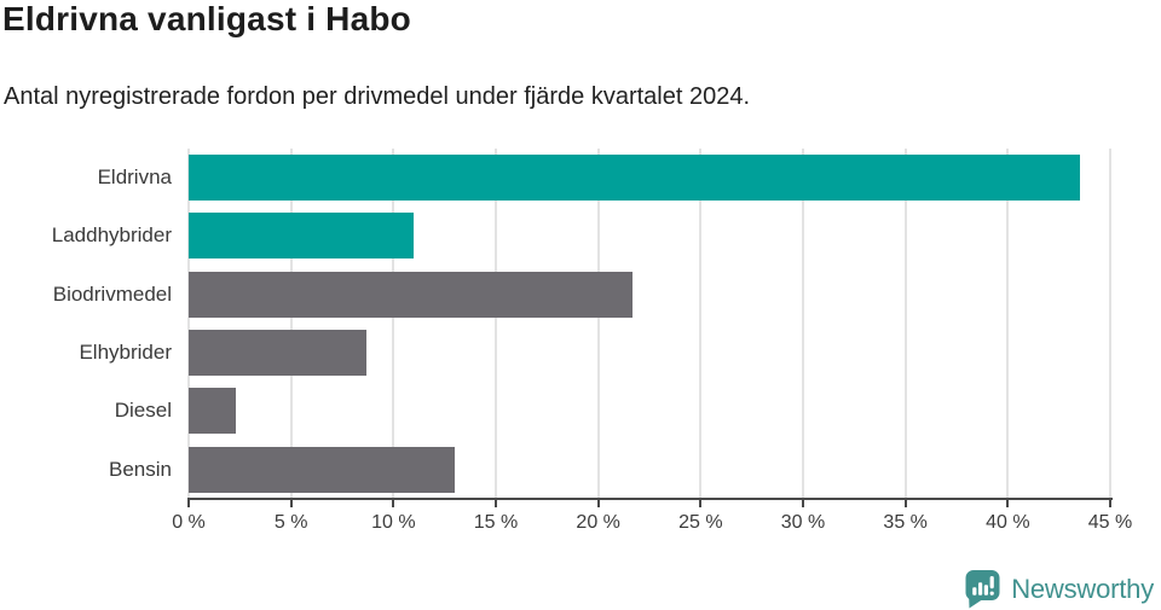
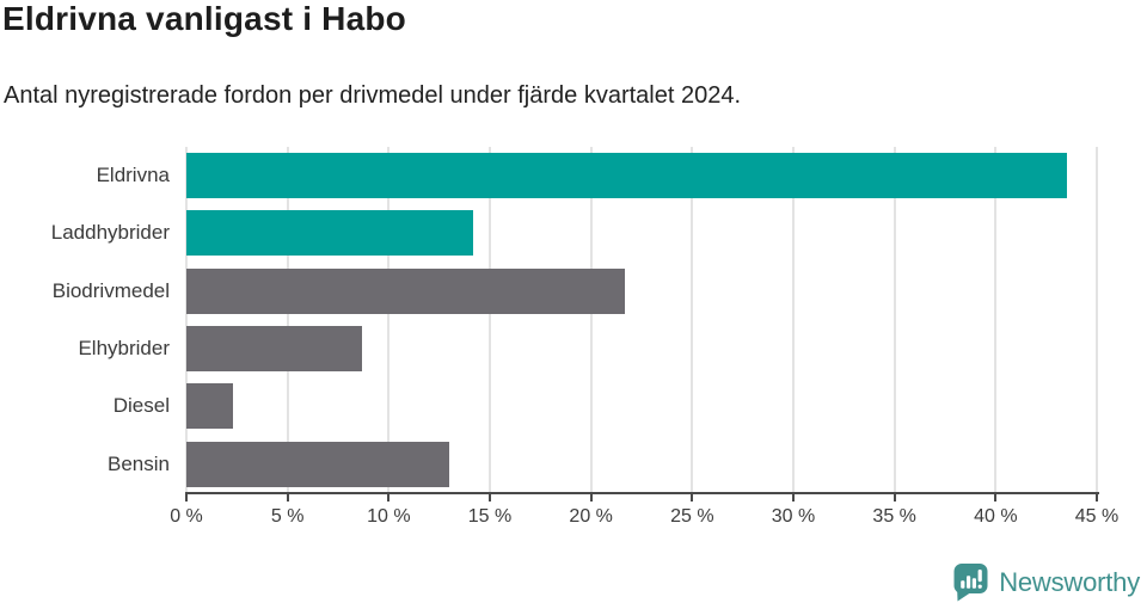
Laddhybrider: 11.0% -> 14.2%
